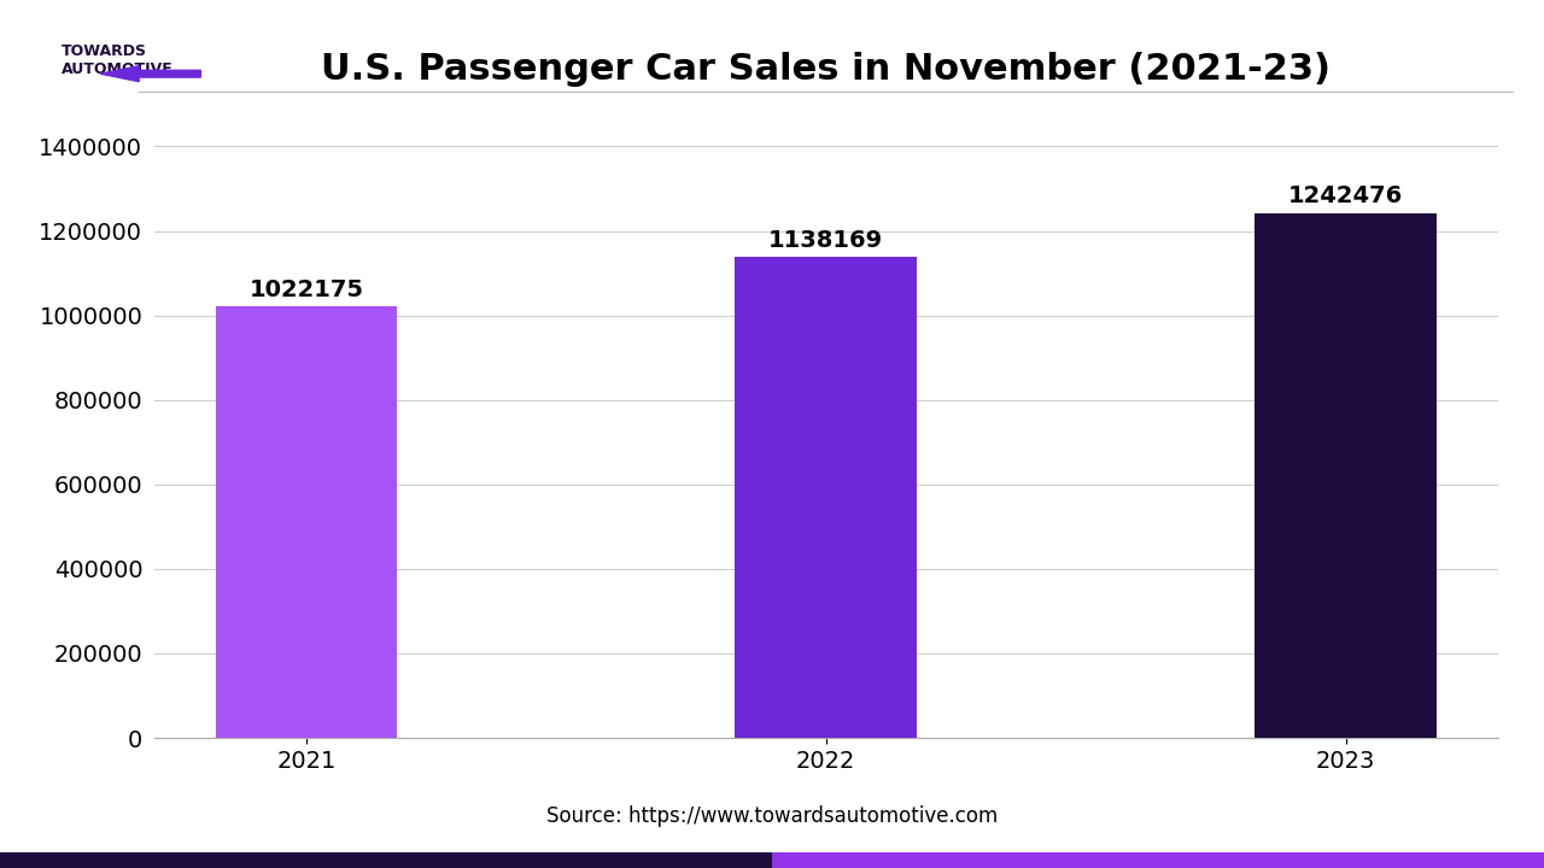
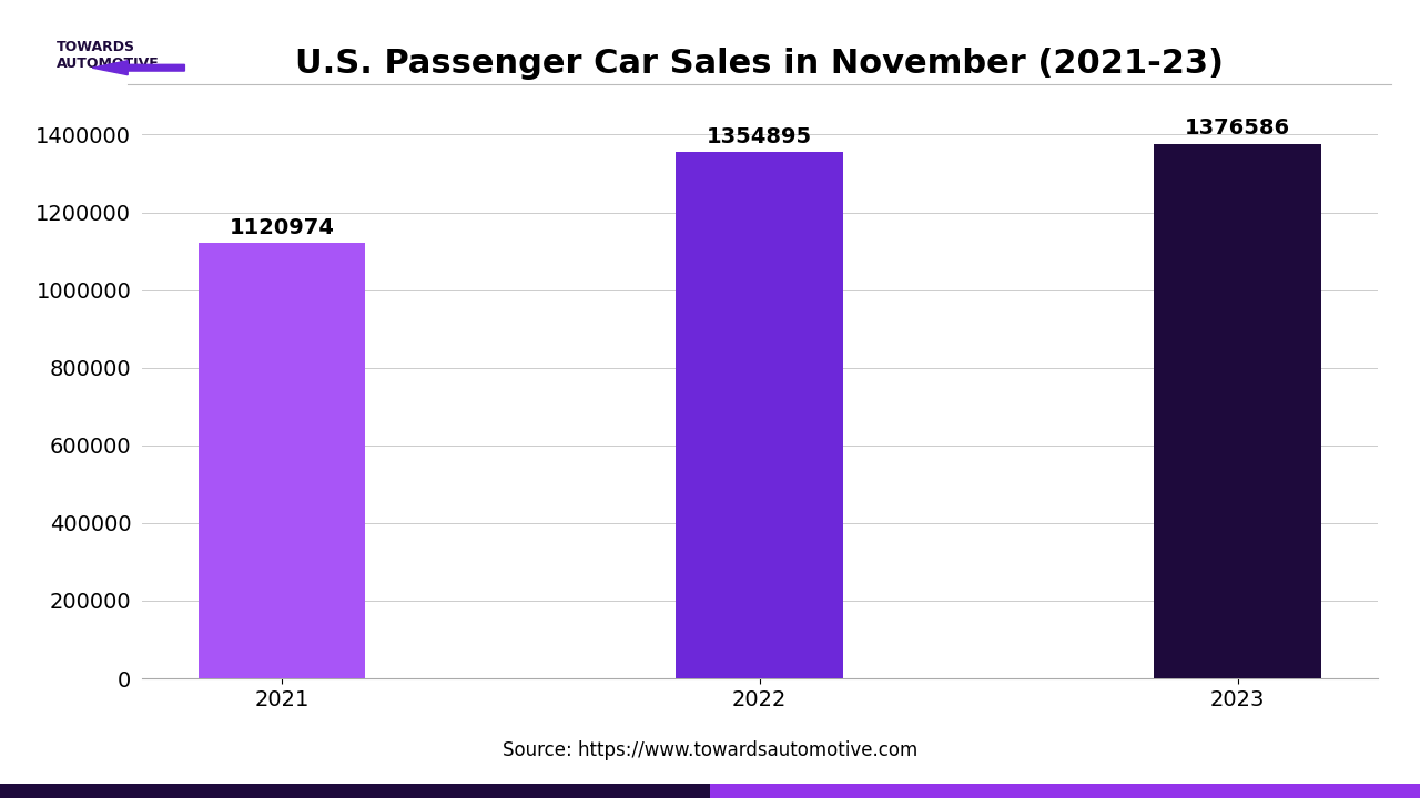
2021: 1022175 -> 1120974
2022: 1138169 -> 1354895
2023: 1242476 -> 1376586
